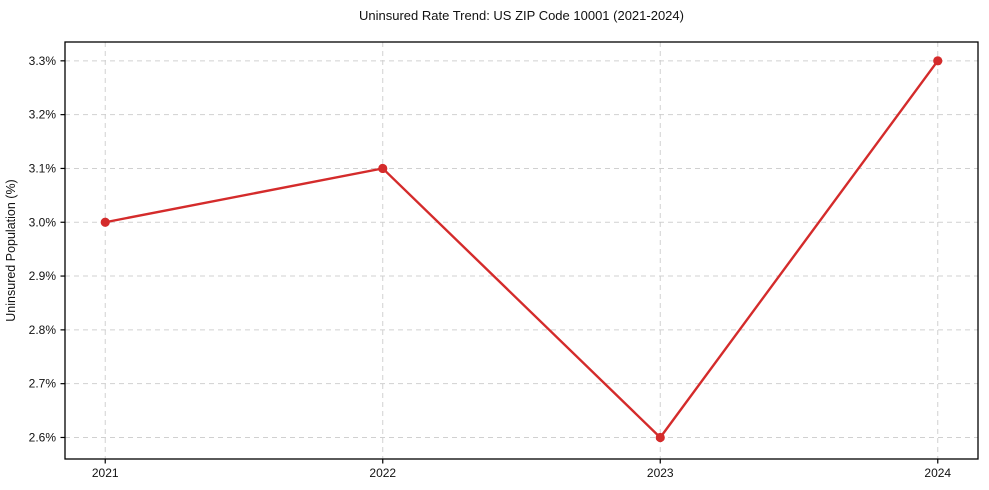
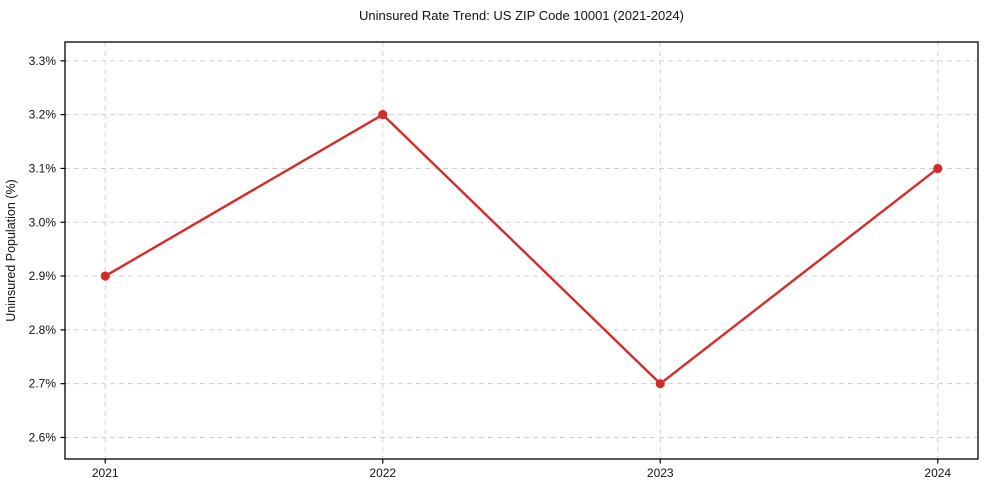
2021: 3.0% -> 2.9%
2022: 3.1% -> 3.2%
2023: 2.6% -> 2.7%
2024: 3.3% -> 3.1%
